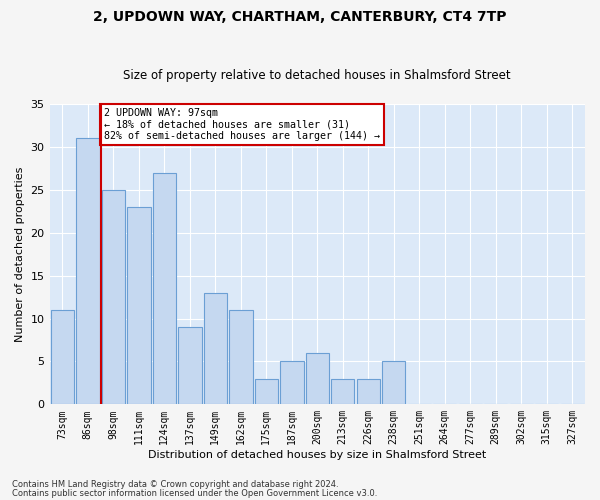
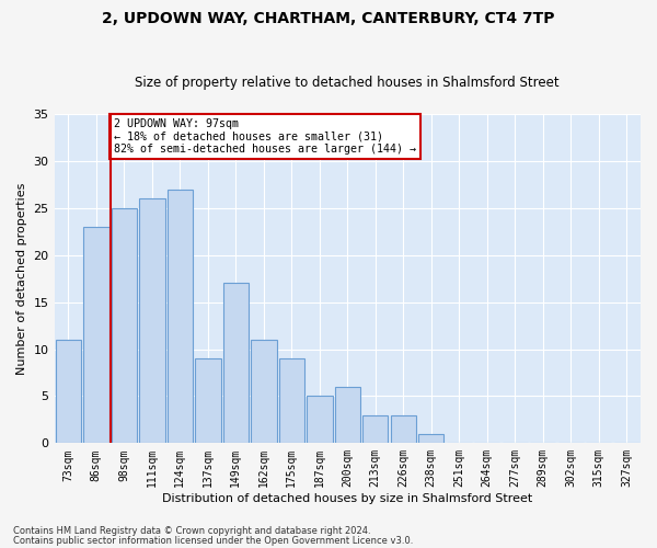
86sqm: 31 -> 23
111sqm: 23 -> 26
149sqm: 13 -> 17
175sqm: 3 -> 9
238sqm: 5 -> 1
